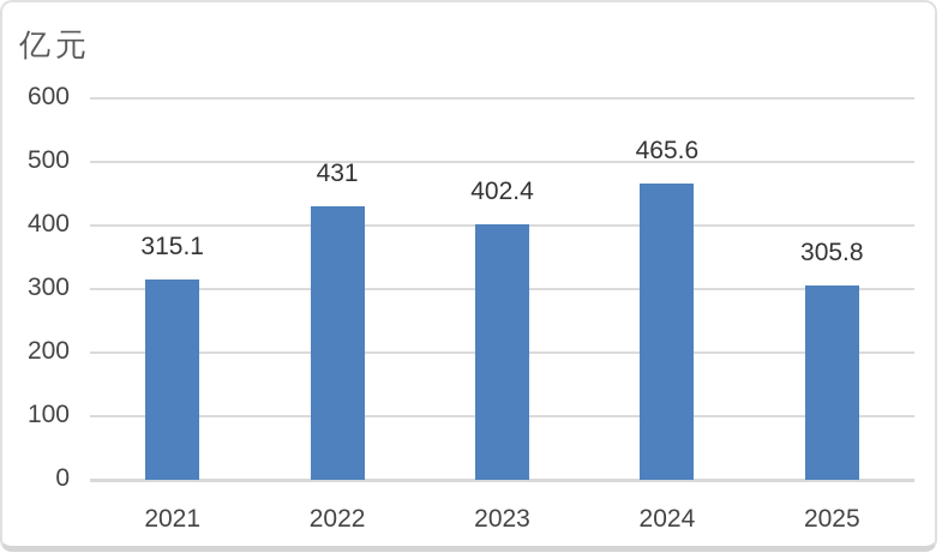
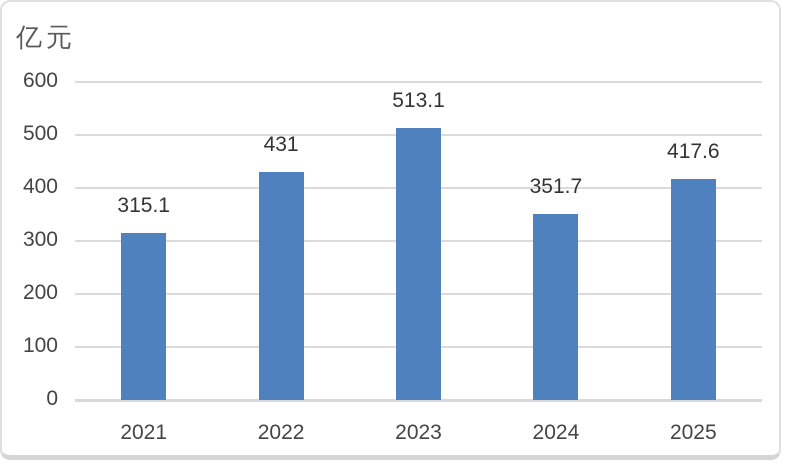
2023: 402.4 -> 513.1
2024: 465.6 -> 351.7
2025: 305.8 -> 417.6
